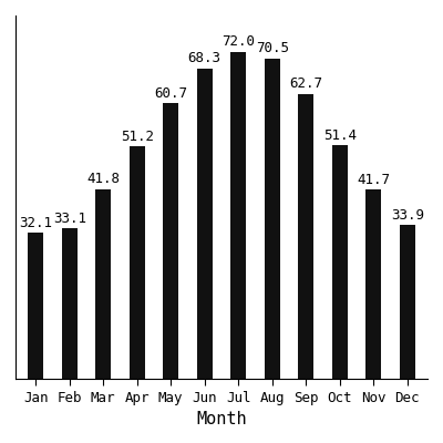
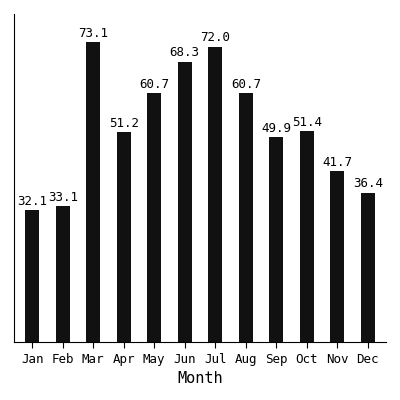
Mar: 41.8 -> 73.1
Aug: 70.5 -> 60.7
Sep: 62.7 -> 49.9
Dec: 33.9 -> 36.4
